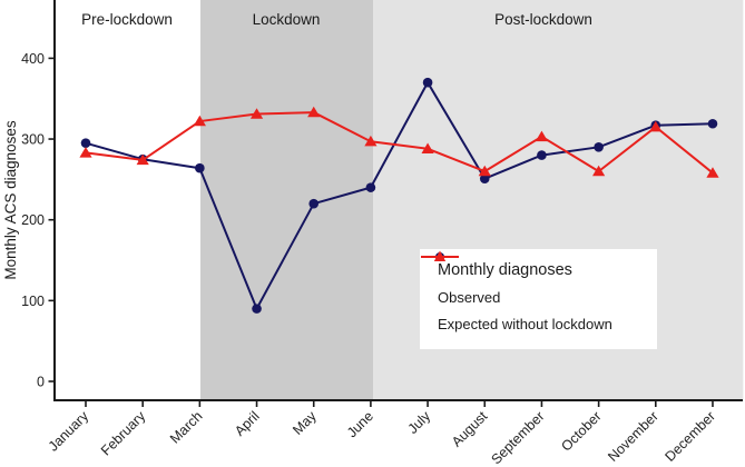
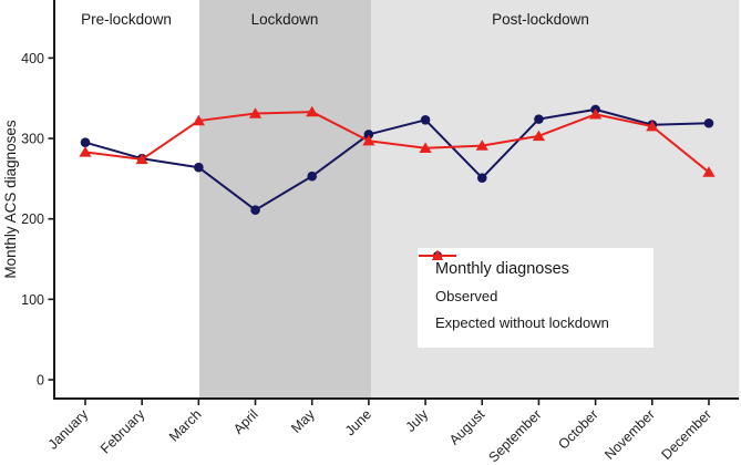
Observed/April: 90 -> 210
Observed/May: 220 -> 250
Observed/June: 240 -> 300
Observed/July: 370 -> 320
Expected without lockdown/August: 260 -> 290
Observed/September: 280 -> 320
Observed/October: 290 -> 340
Expected without lockdown/October: 260 -> 330
